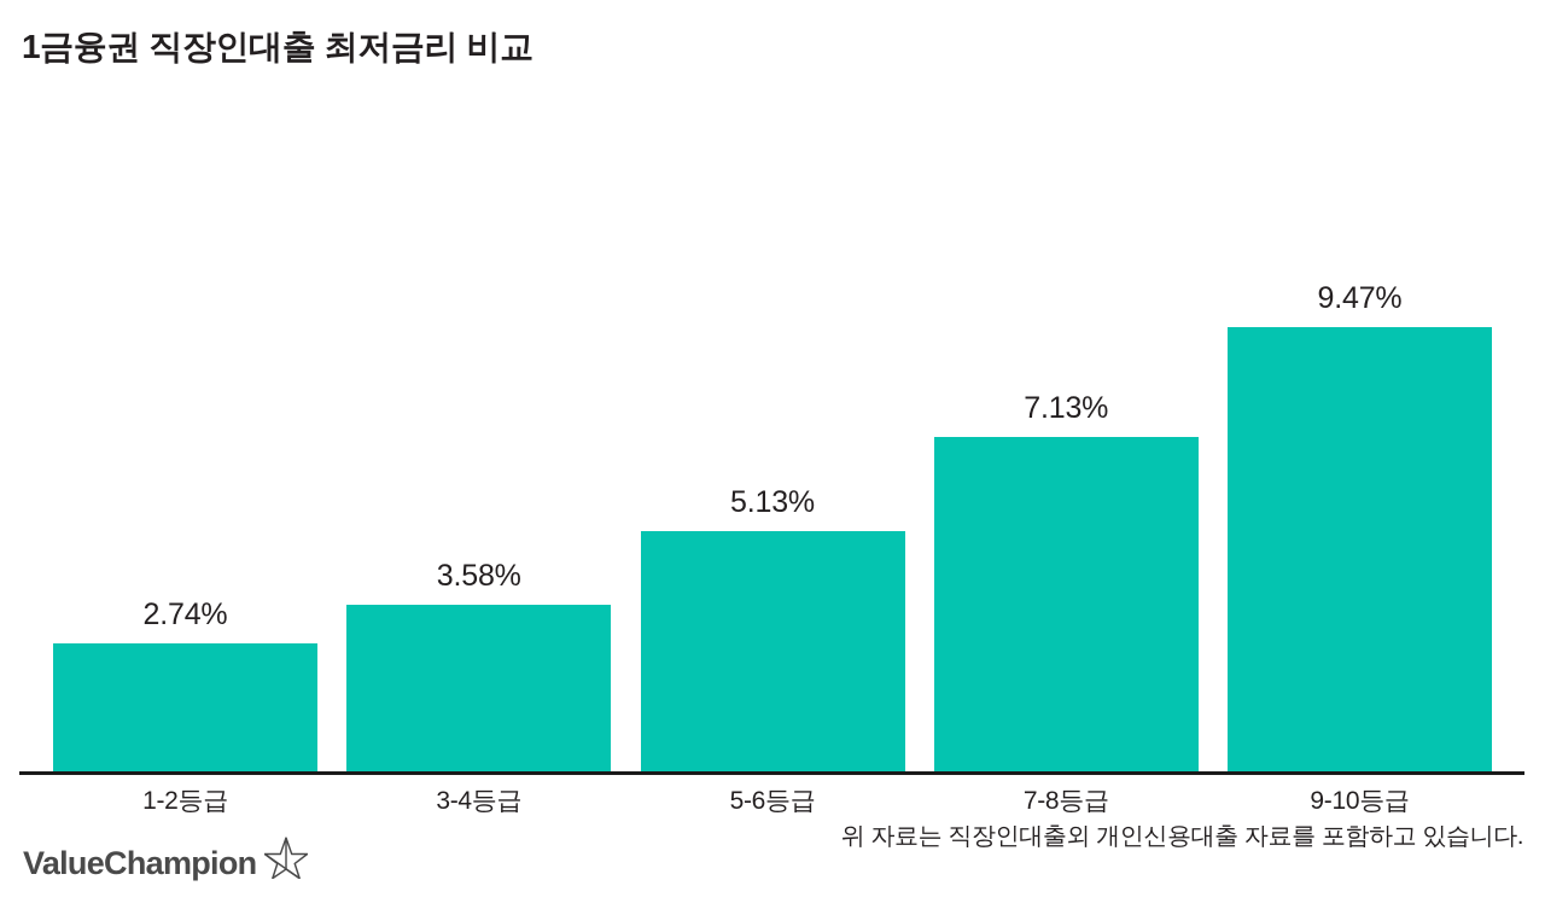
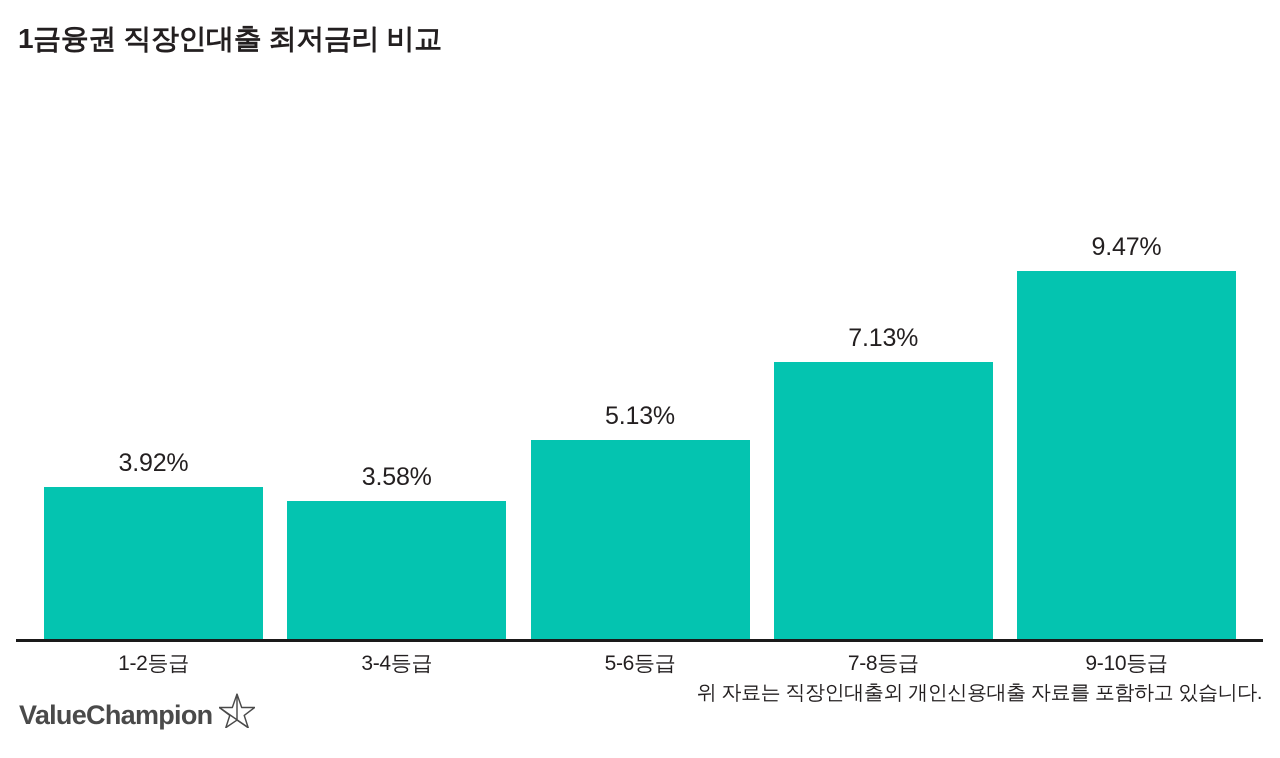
1-2등급: 2.74% -> 3.92%
